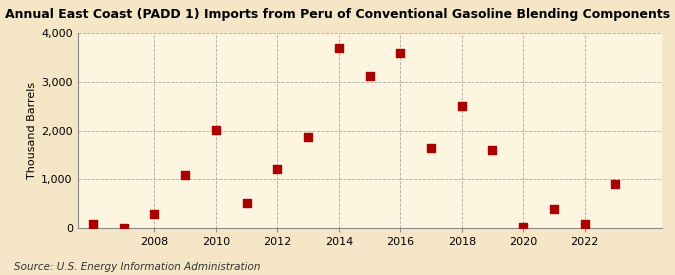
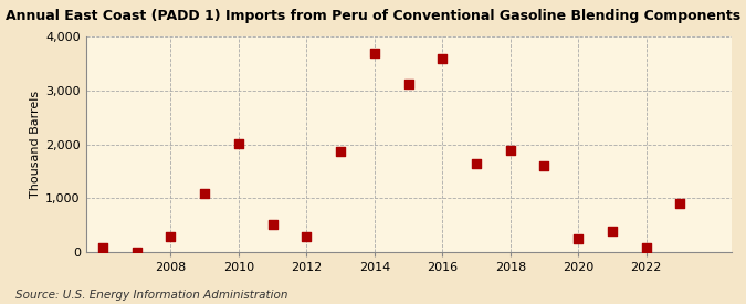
2012: 1,210 -> 300
2018: 2,500 -> 1,900
2020: 30 -> 250
